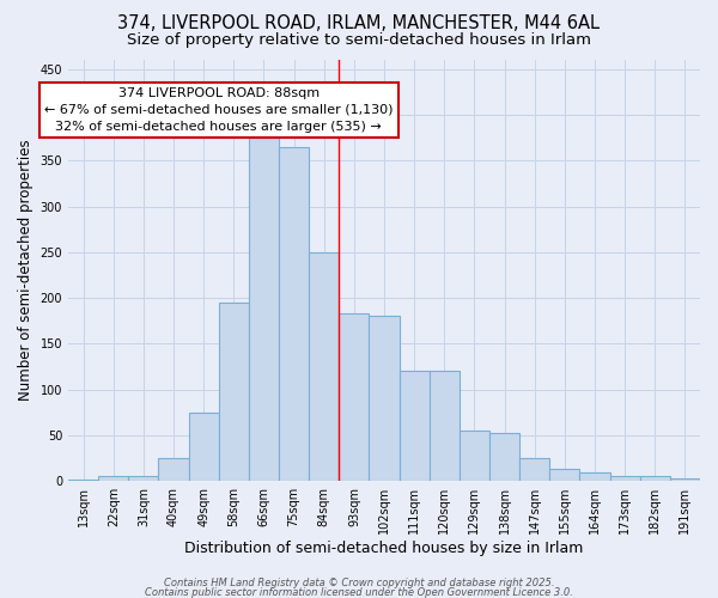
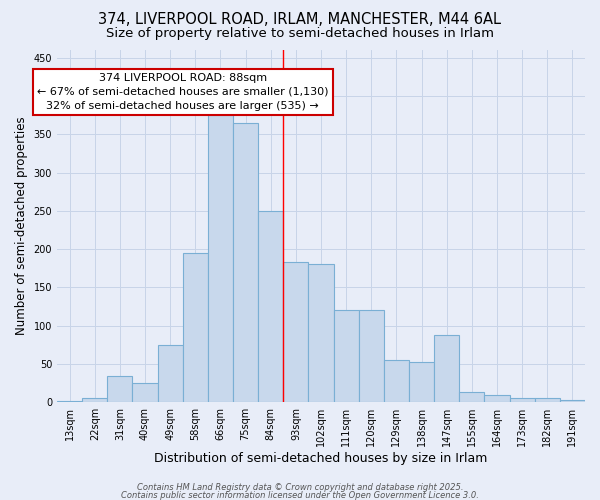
31sqm: 5 -> 34
147sqm: 25 -> 88
